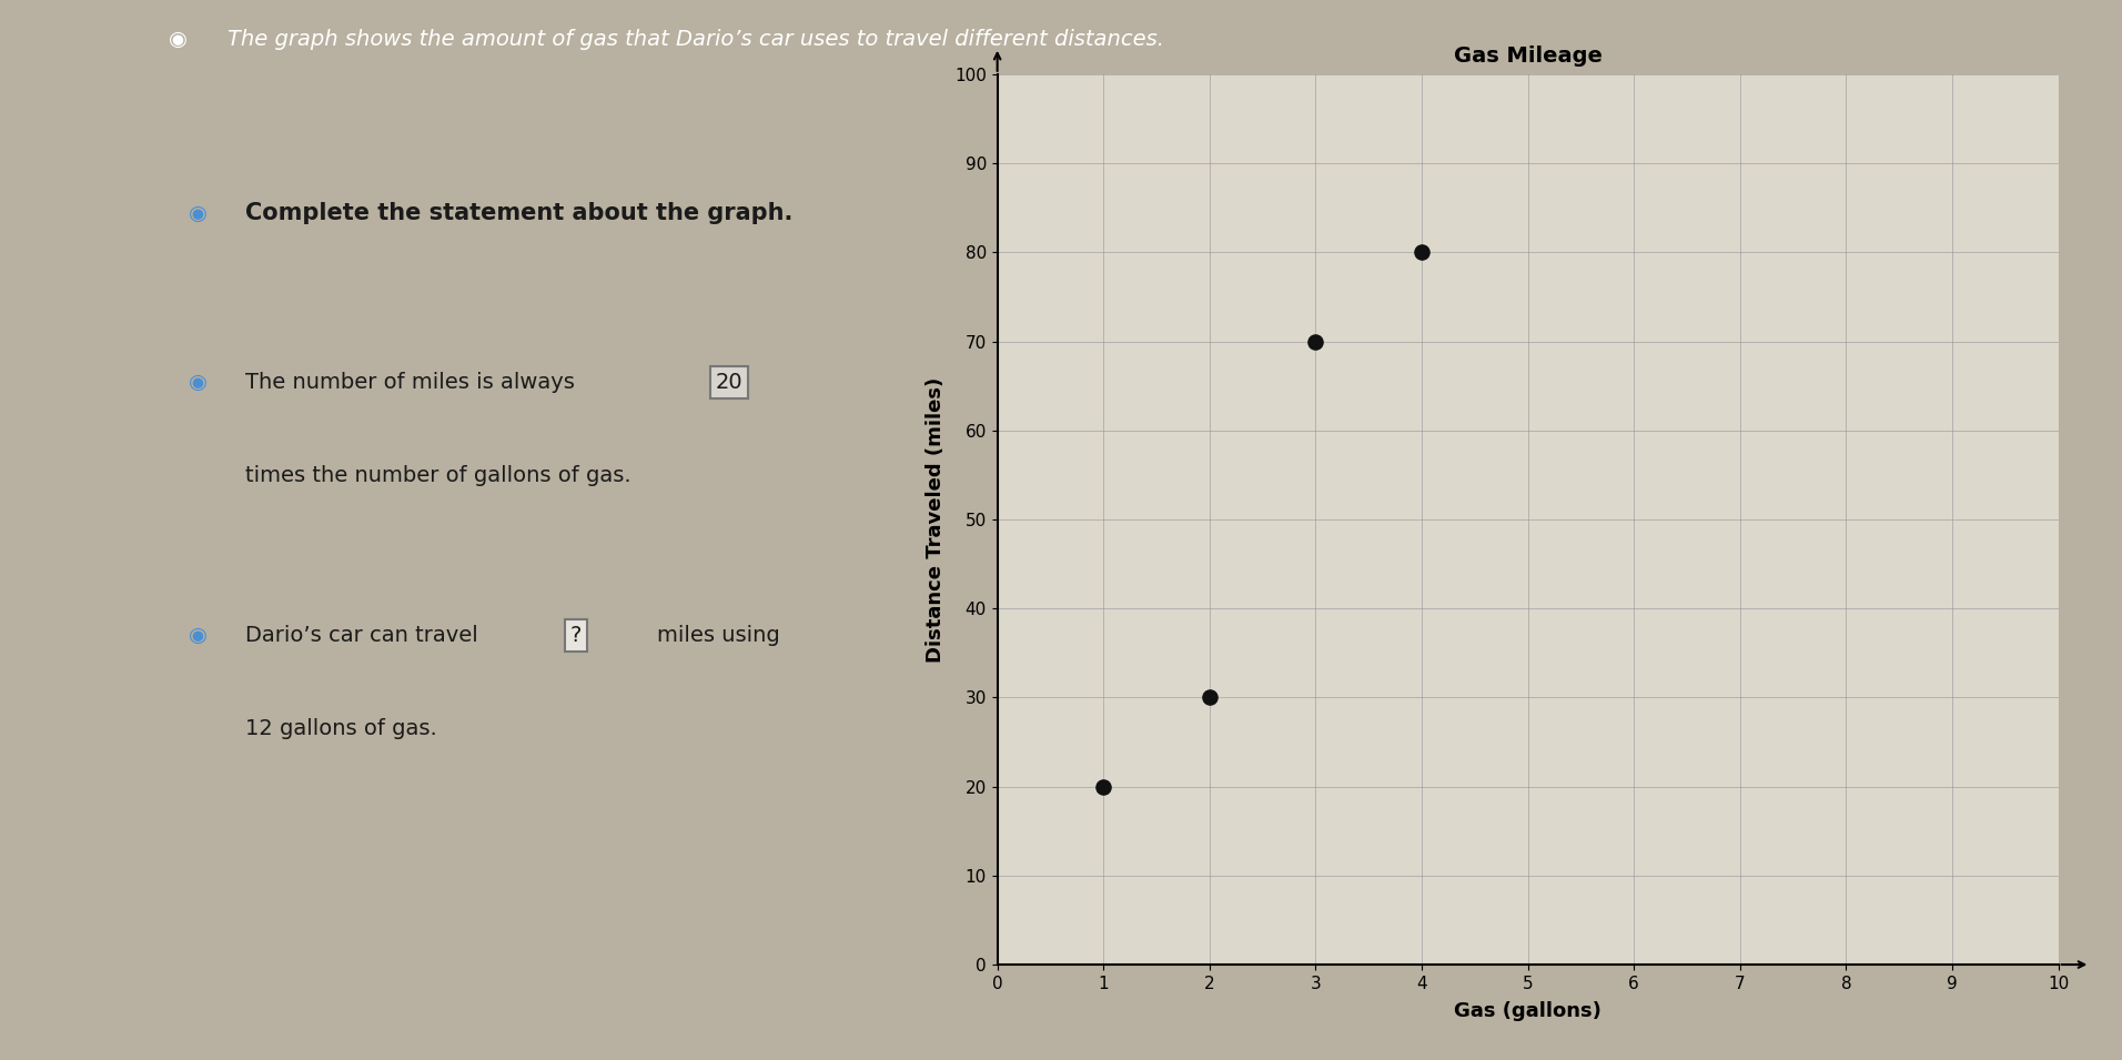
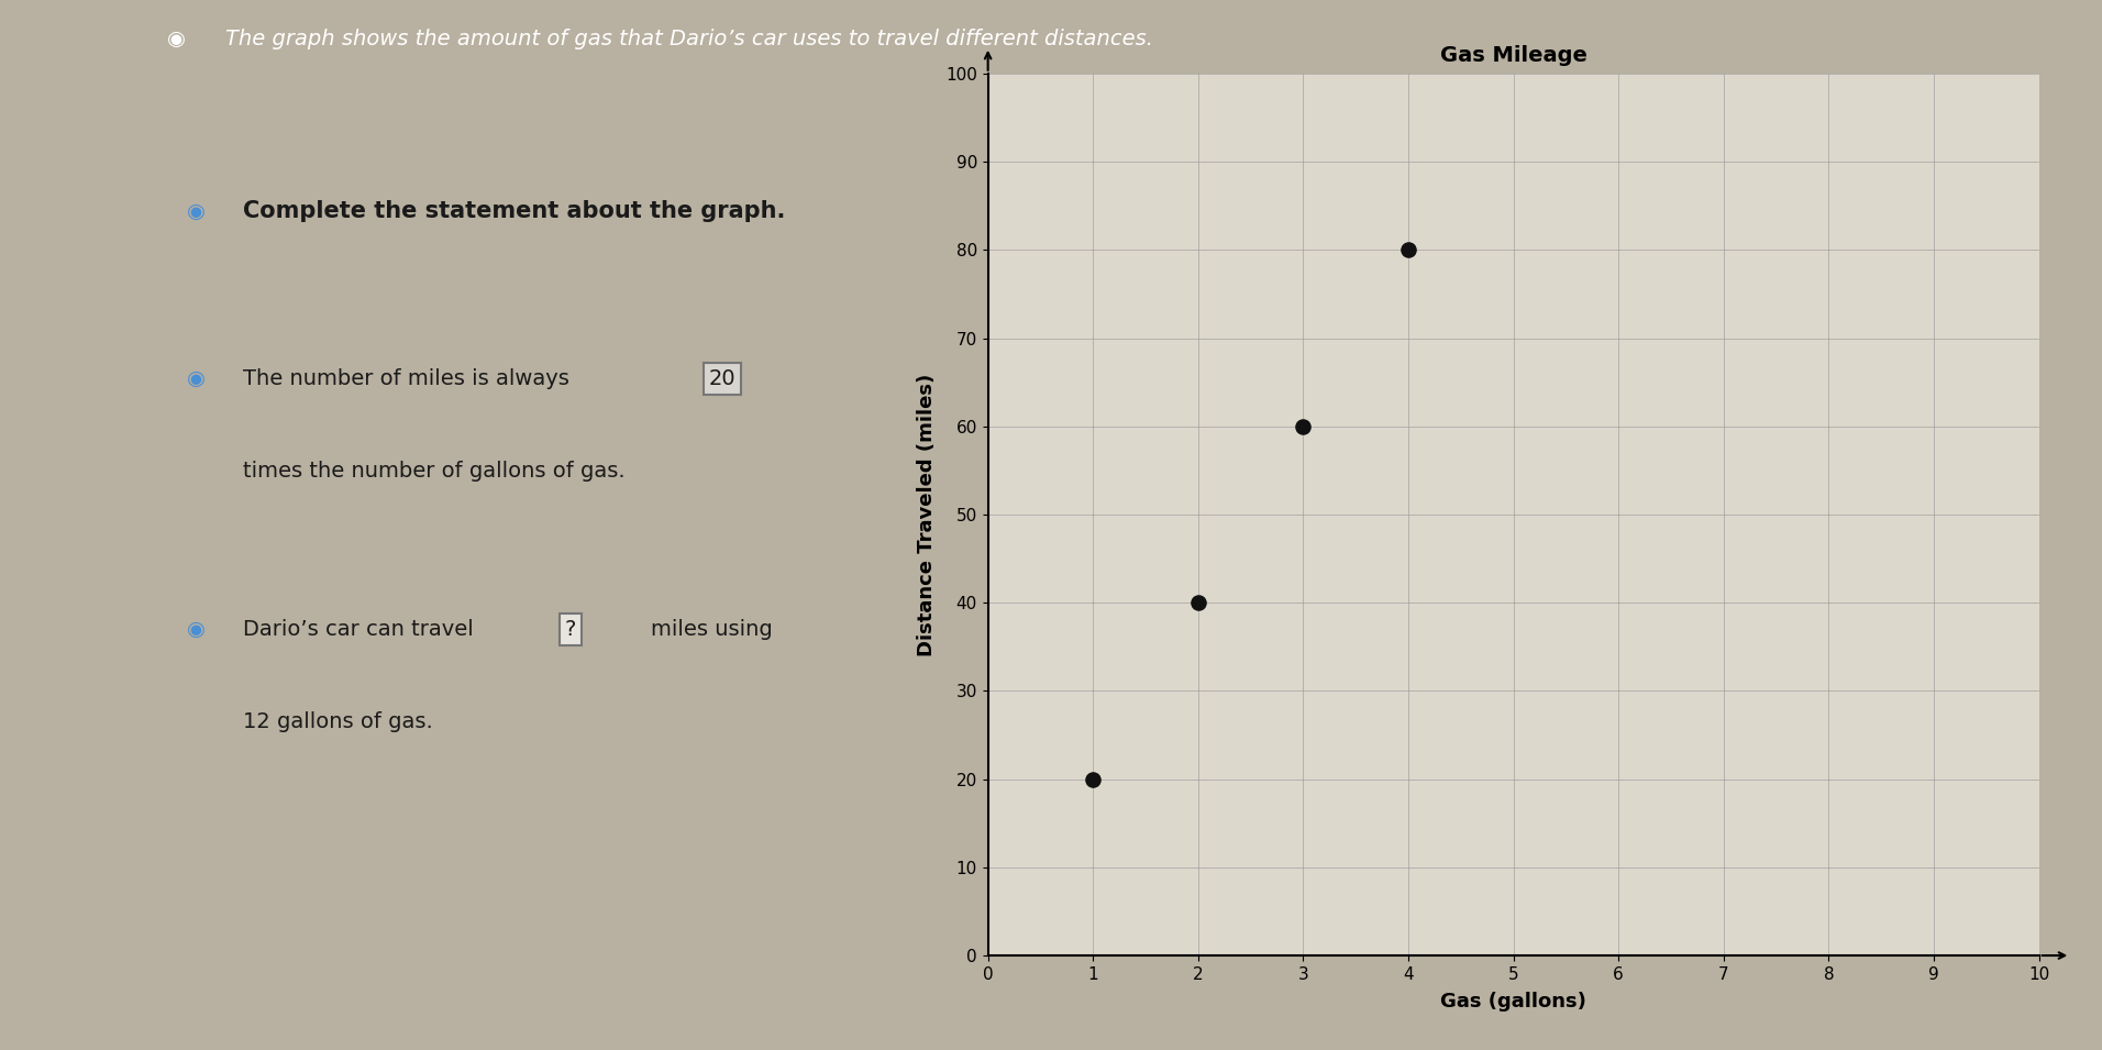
2: 30 -> 40
3: 70 -> 60
